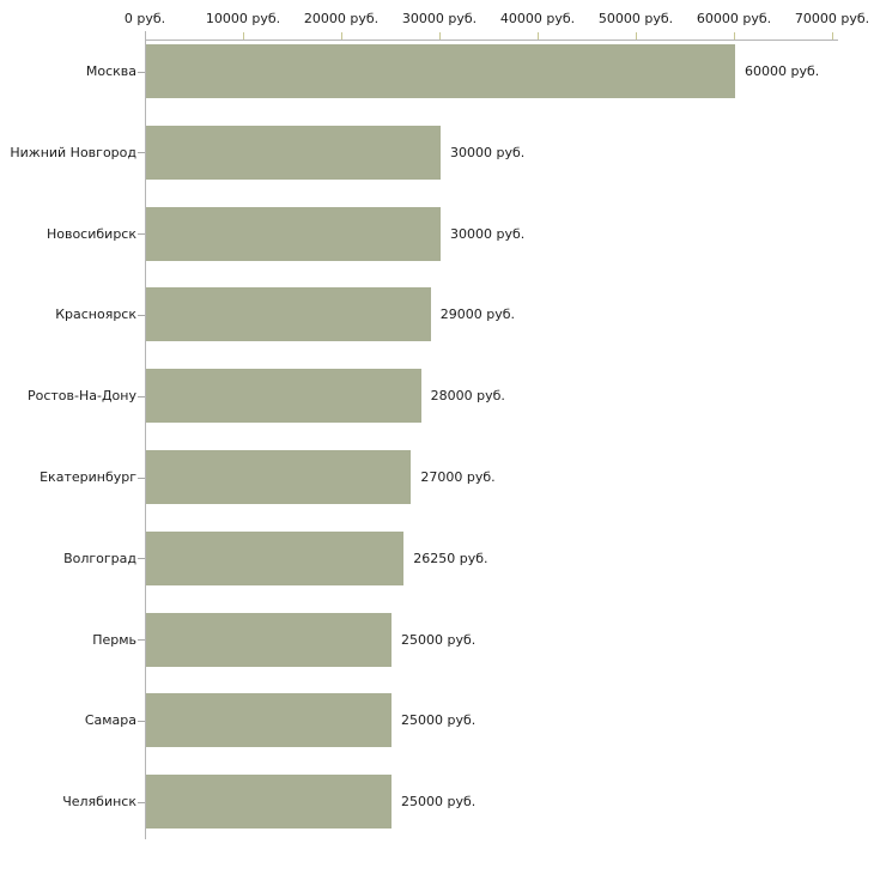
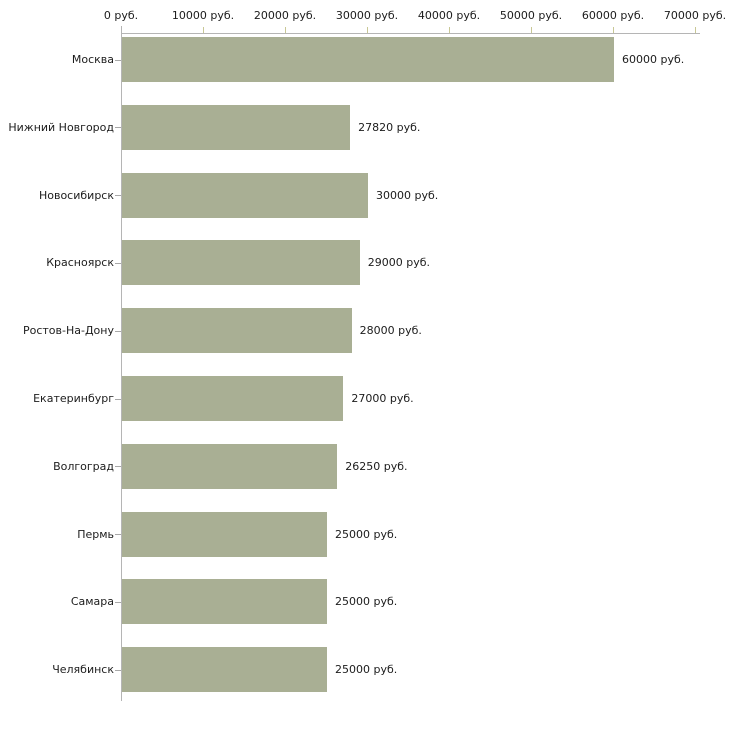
Нижний Новгород: 30000 -> 27820
